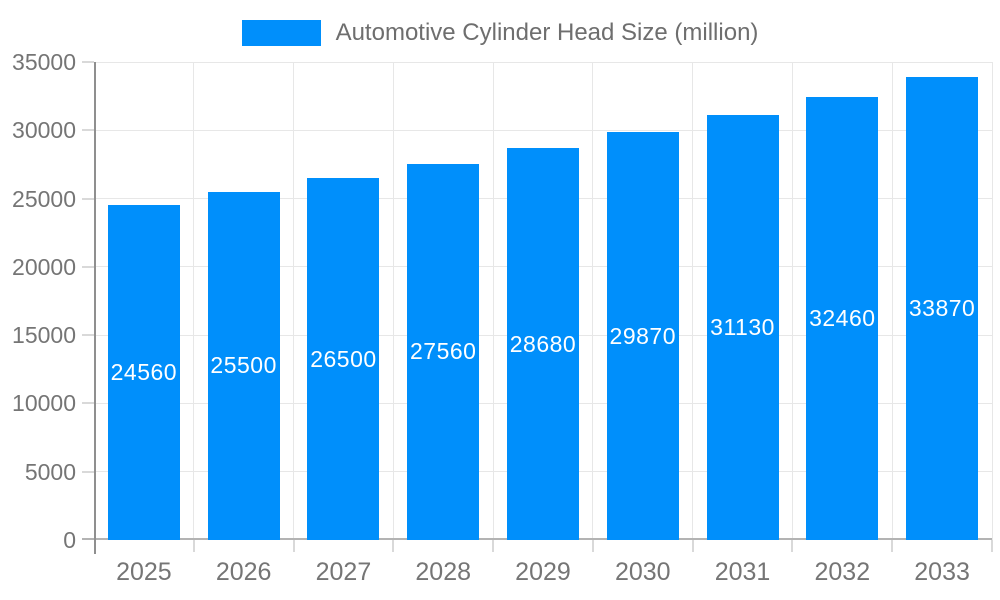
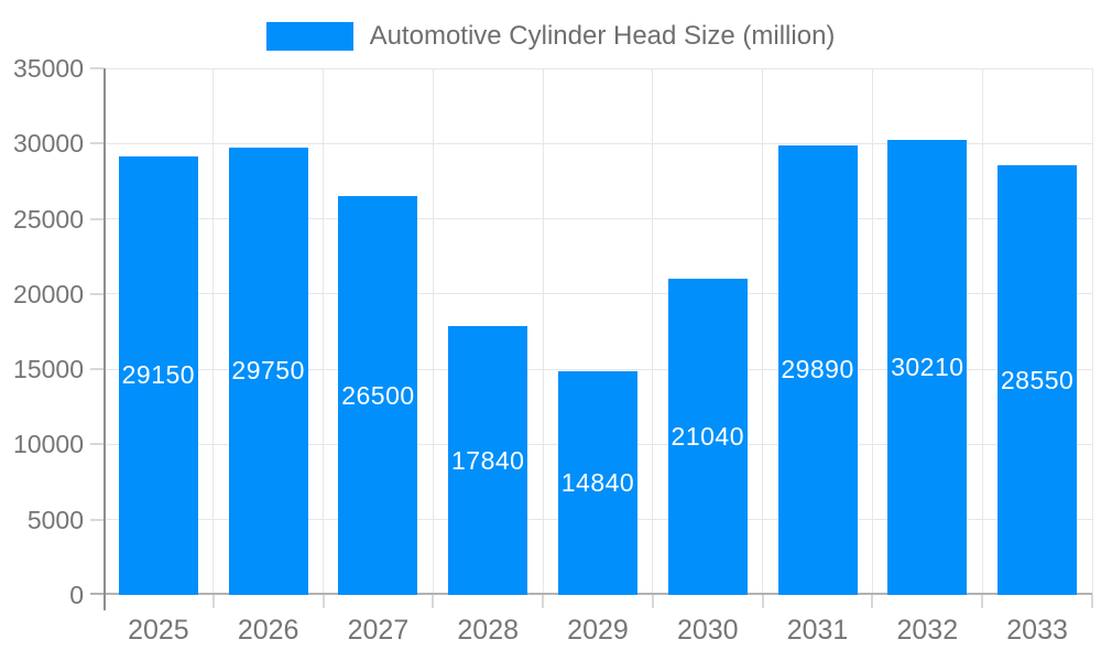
2025: 24560 -> 29150
2026: 25500 -> 29750
2028: 27560 -> 17840
2029: 28680 -> 14840
2030: 29870 -> 21040
2031: 31130 -> 29890
2032: 32460 -> 30210
2033: 33870 -> 28550
